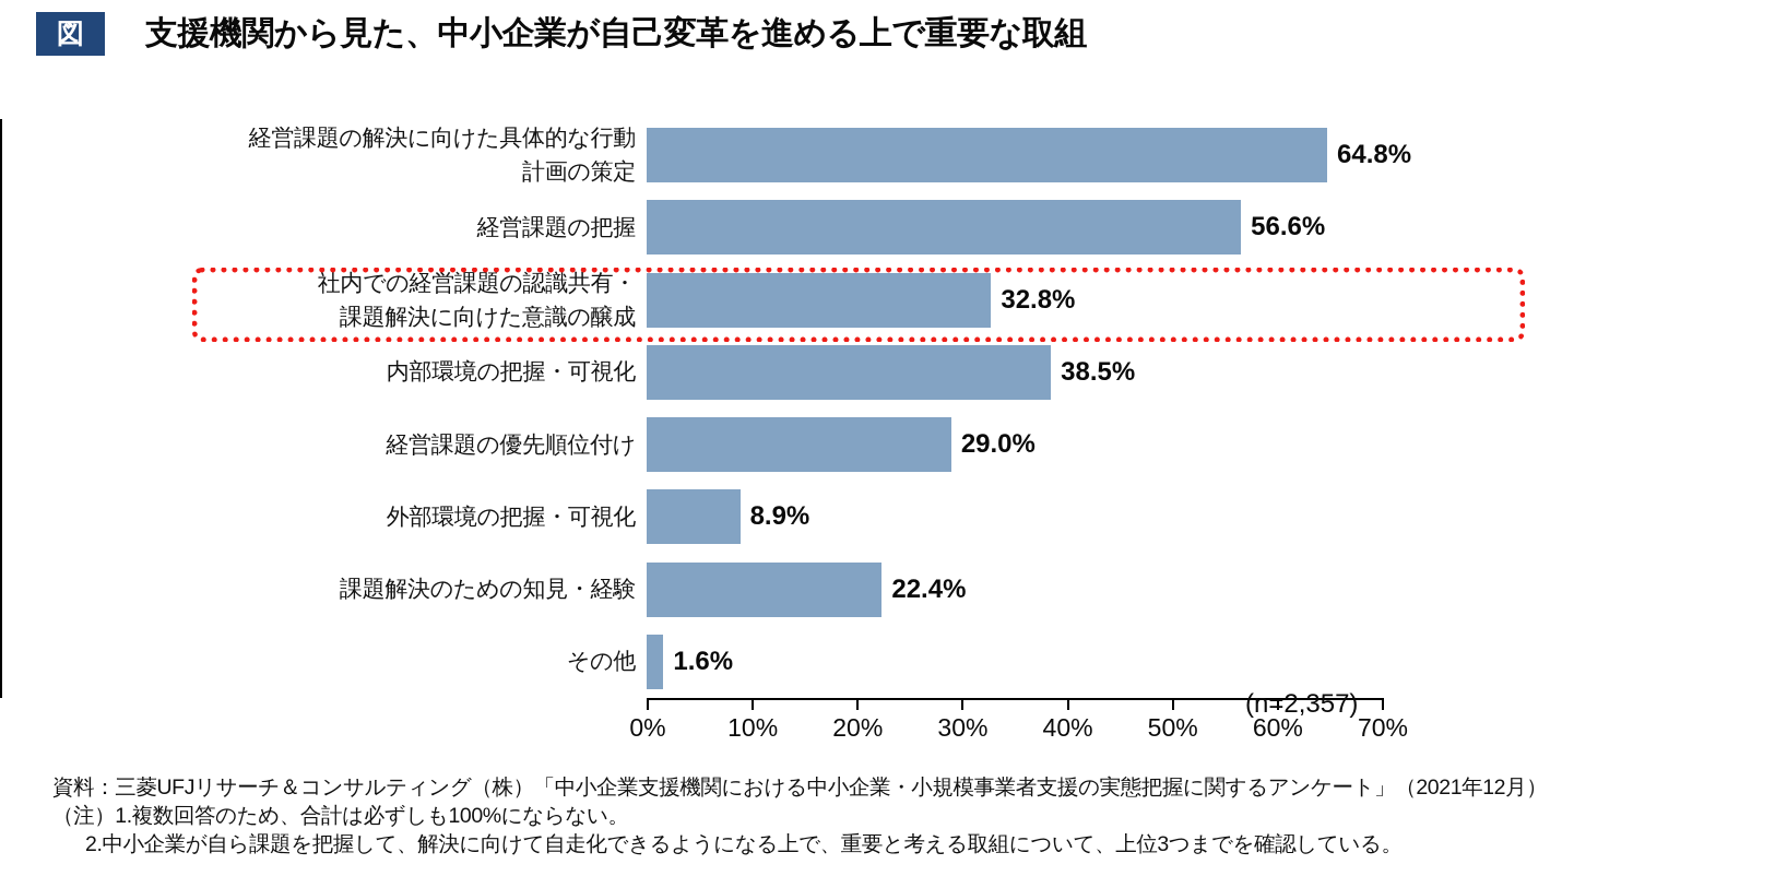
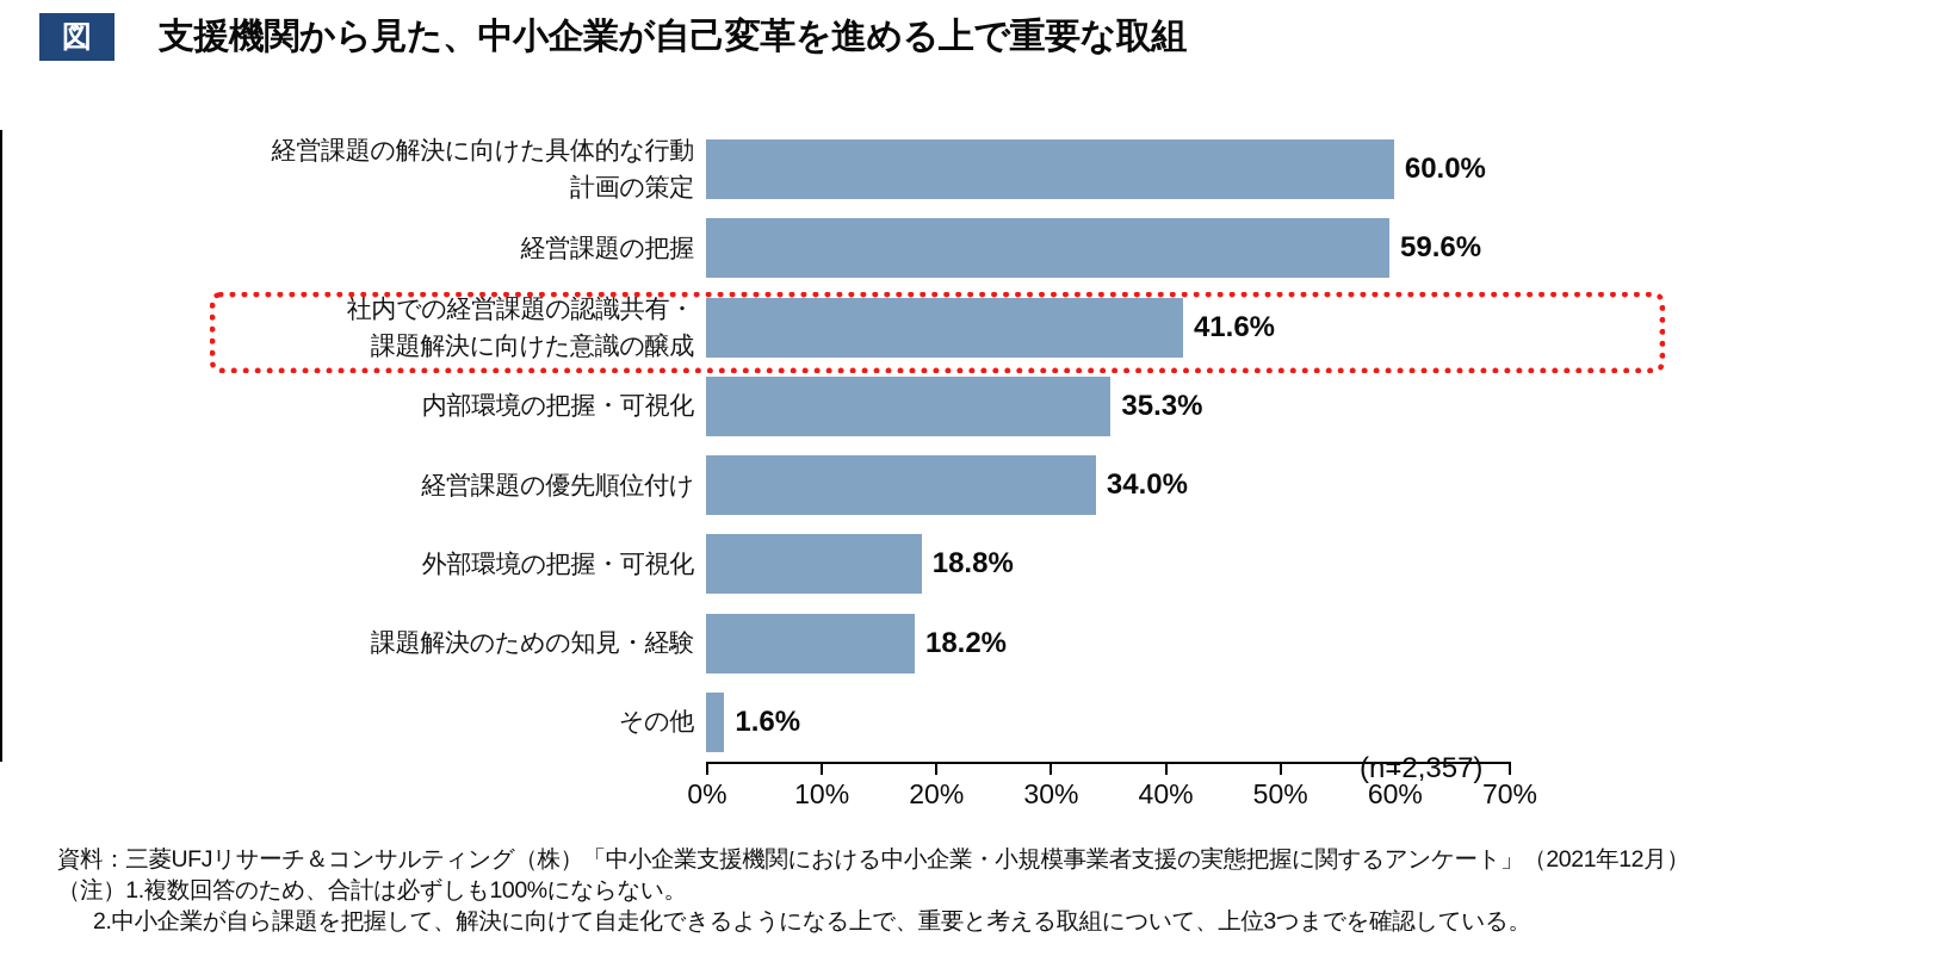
経営課題の解決に向けた具体的な行動 計画の策定: 64.8% -> 60.0%
経営課題の把握: 56.6% -> 59.6%
社内での経営課題の認識共有・ 課題解決に向けた意識の醸成: 32.8% -> 41.6%
内部環境の把握・可視化: 38.5% -> 35.3%
経営課題の優先順位付け: 29.0% -> 34.0%
外部環境の把握・可視化: 8.9% -> 18.8%
課題解決のための知見・経験: 22.4% -> 18.2%
